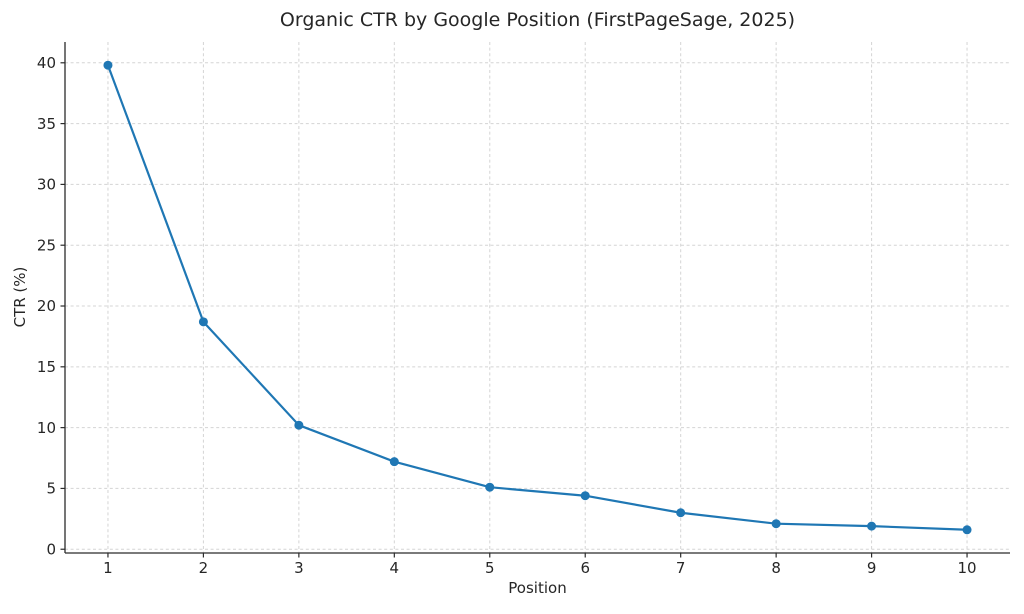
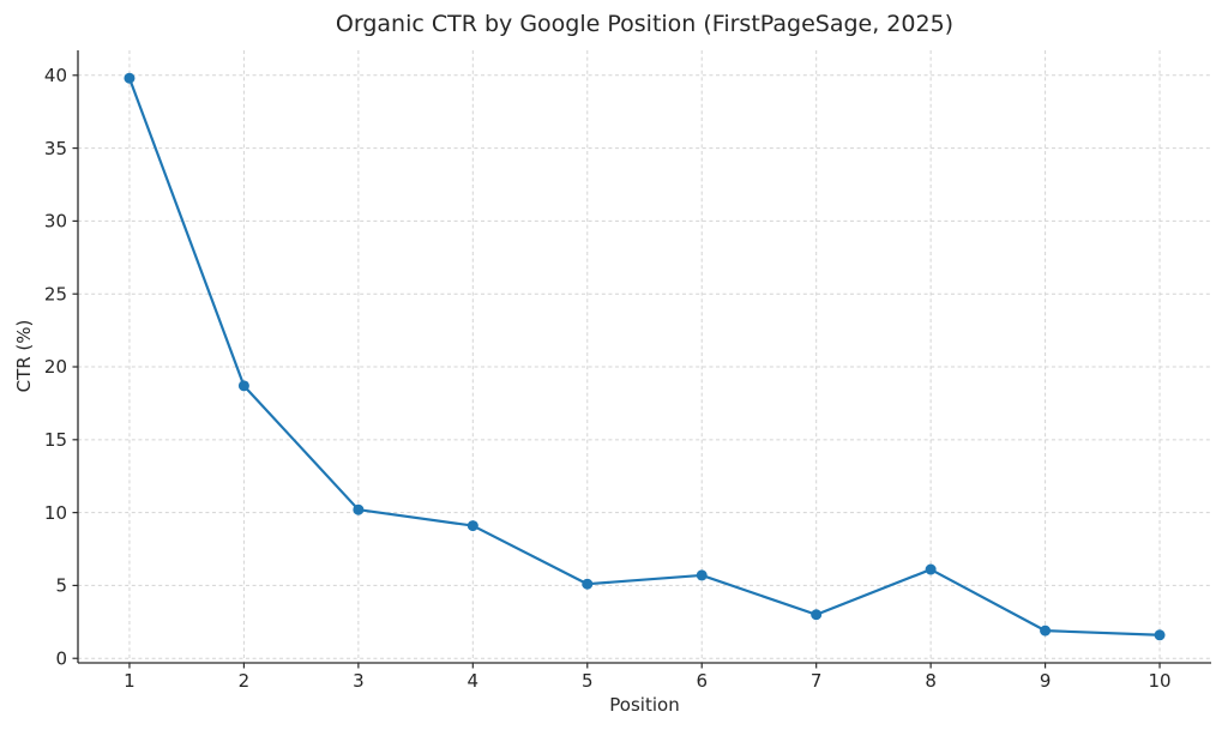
4: 7.2 -> 9.1
6: 4.4 -> 5.7
8: 2.1 -> 6.1
